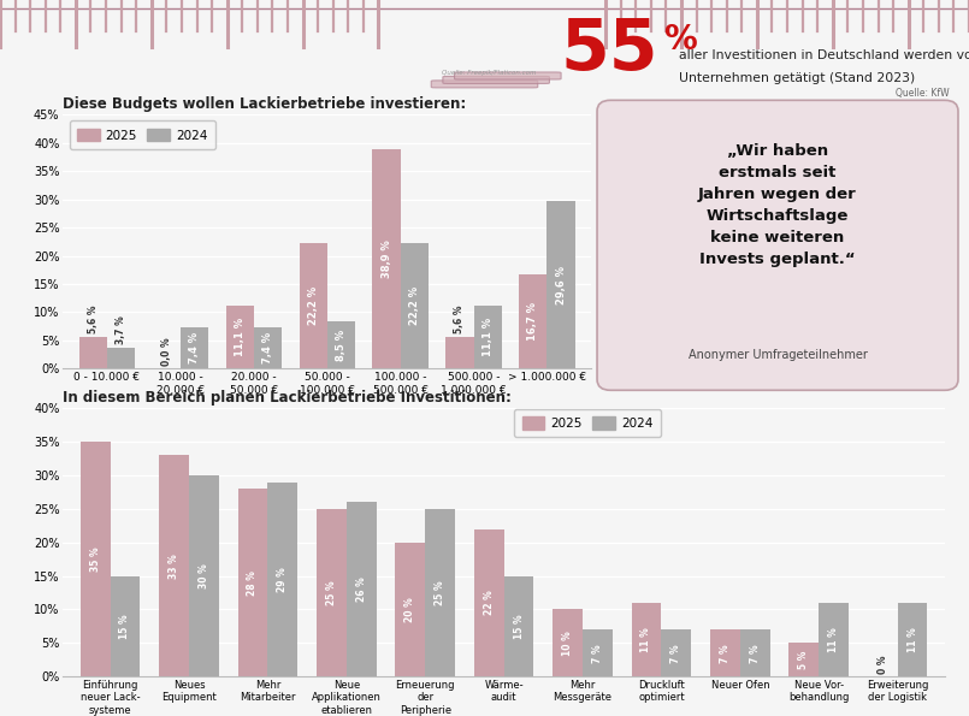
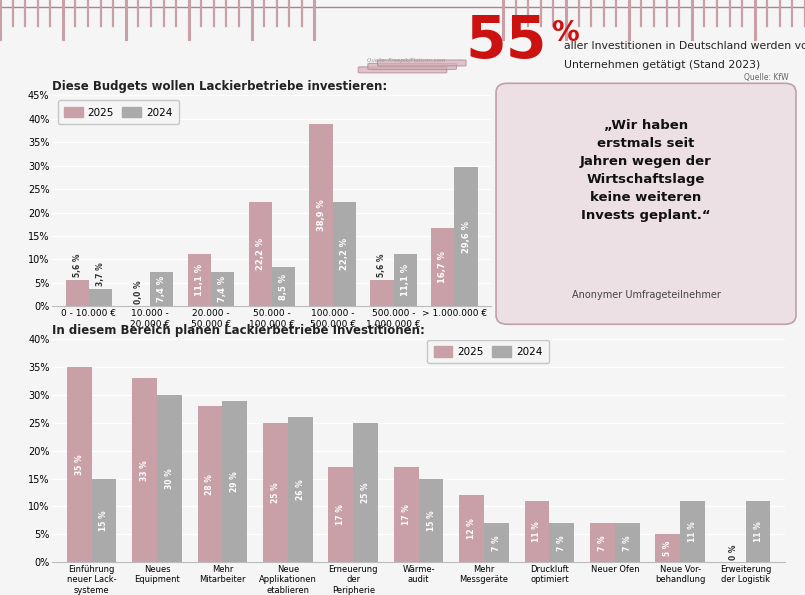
In diesem Bereich planen Lackierbetriebe Investitionen:/2025/Erneuerung der Peripherie: 20 -> 17
In diesem Bereich planen Lackierbetriebe Investitionen:/2025/Wärme- audit: 22 -> 17
In diesem Bereich planen Lackierbetriebe Investitionen:/2025/Mehr Messgeräte: 10 -> 12
